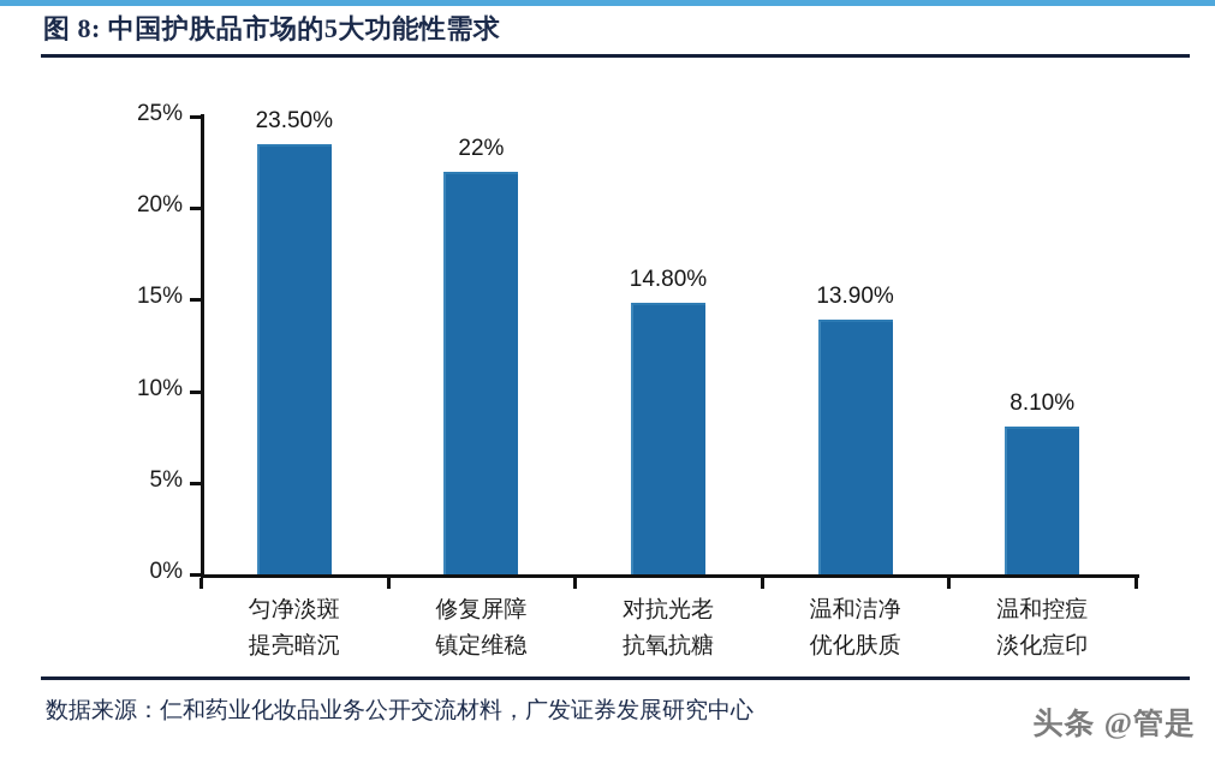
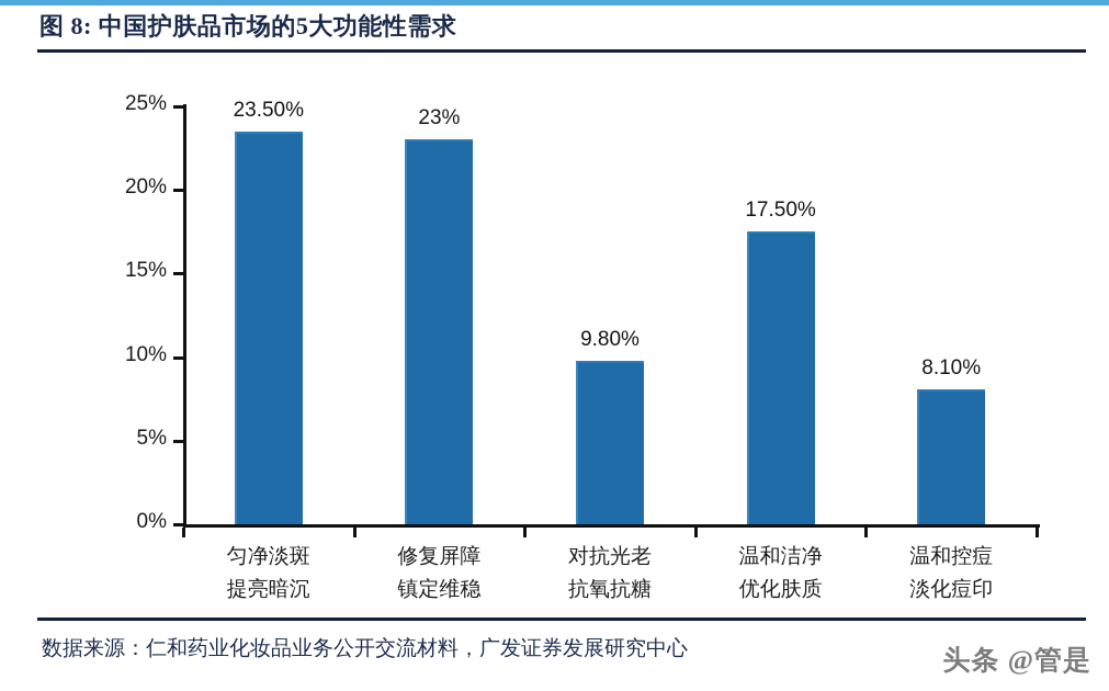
修复屏障 镇定维稳: 22% -> 23%
对抗光老 抗氧抗糖: 14.80% -> 9.80%
温和洁净 优化肤质: 13.90% -> 17.50%
